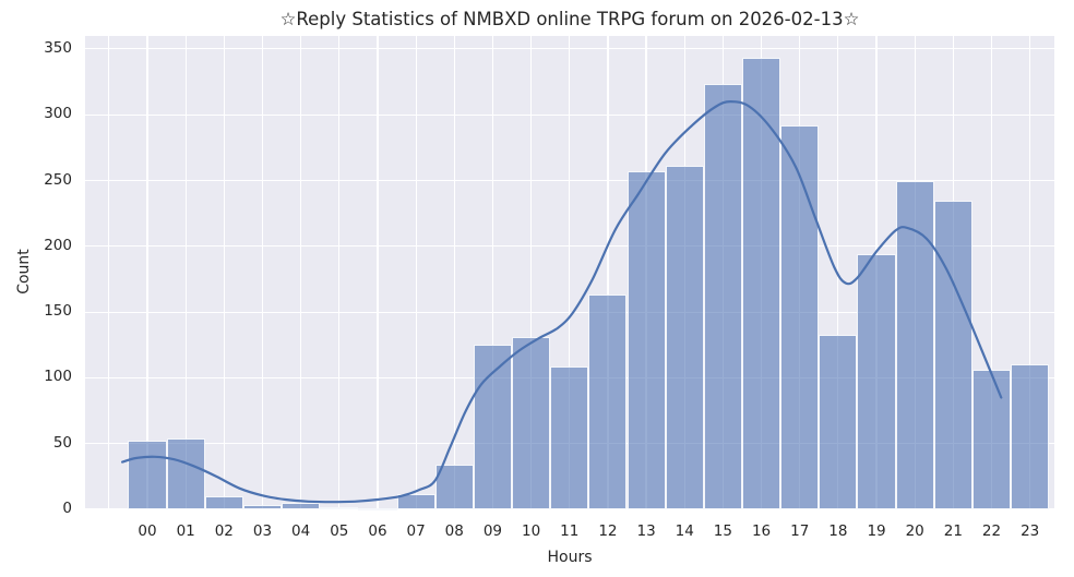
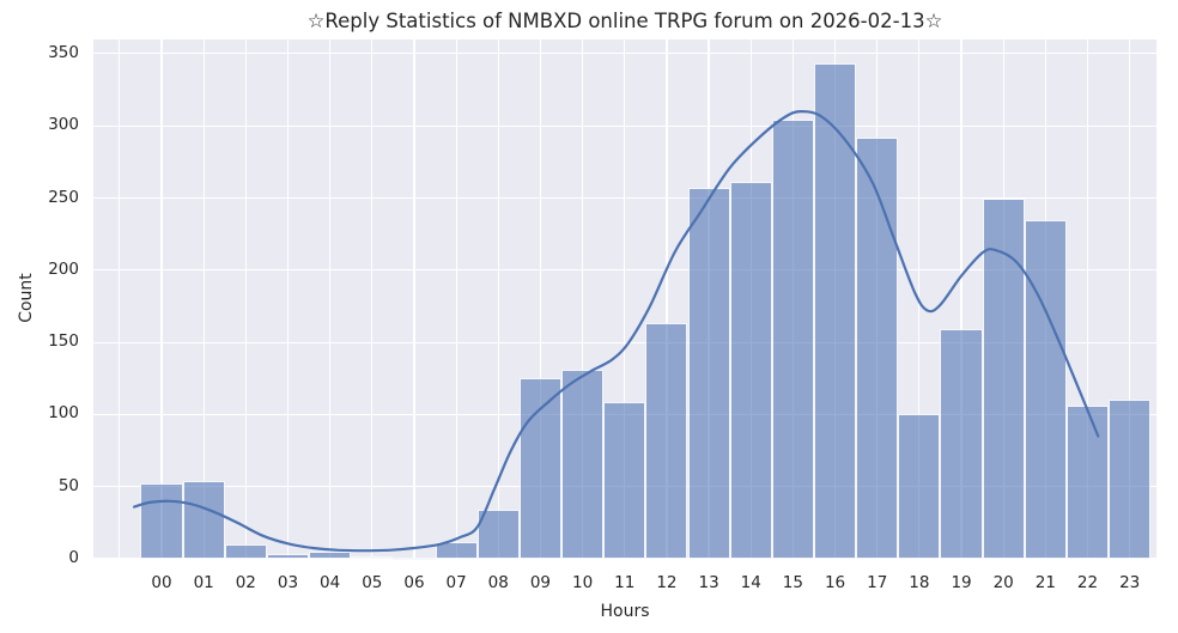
15: 323 -> 304
18: 133 -> 100
19: 194 -> 159
